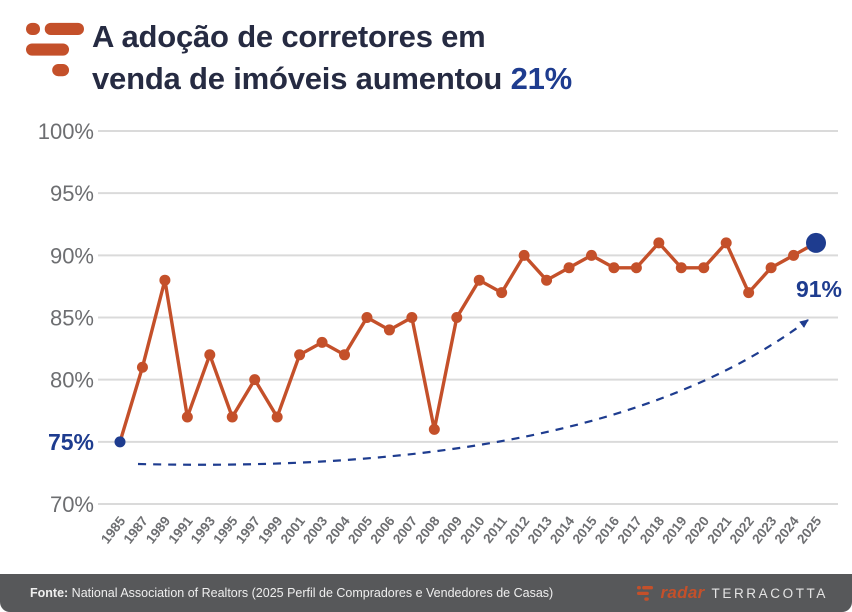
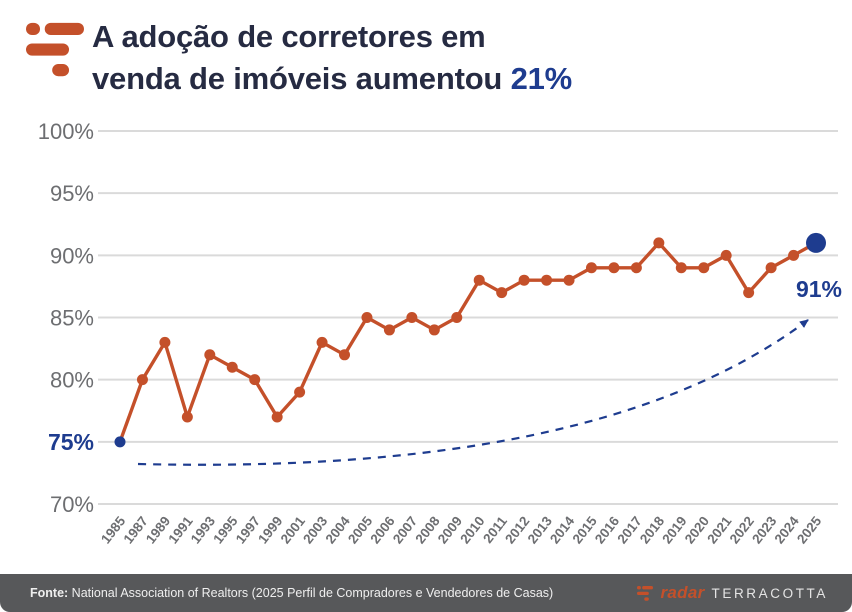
1987: 81% -> 80%
1989: 88% -> 83%
1995: 77% -> 81%
2001: 82% -> 79%
2008: 76% -> 84%
2012: 90% -> 88%
2014: 89% -> 88%
2015: 90% -> 89%
2021: 91% -> 90%
